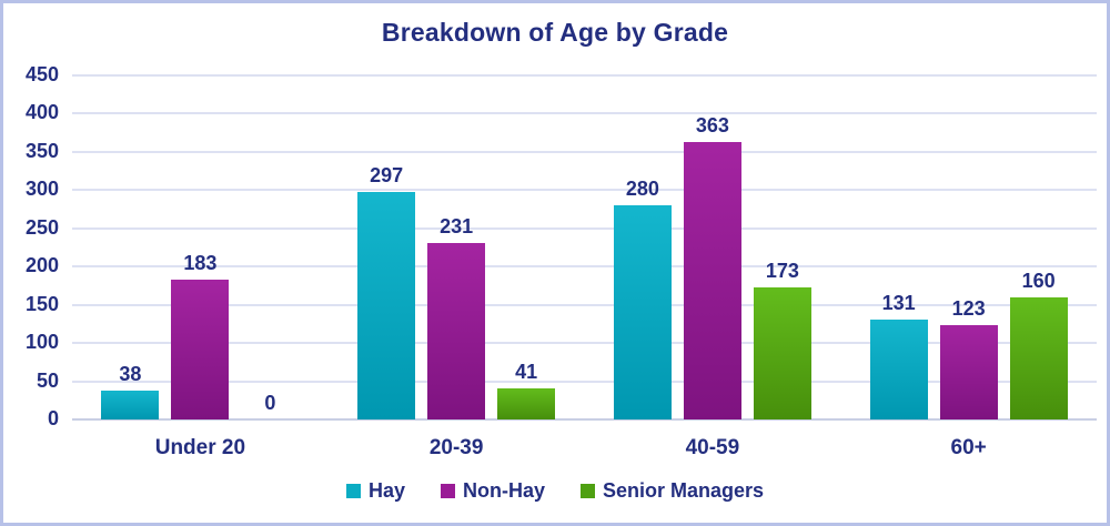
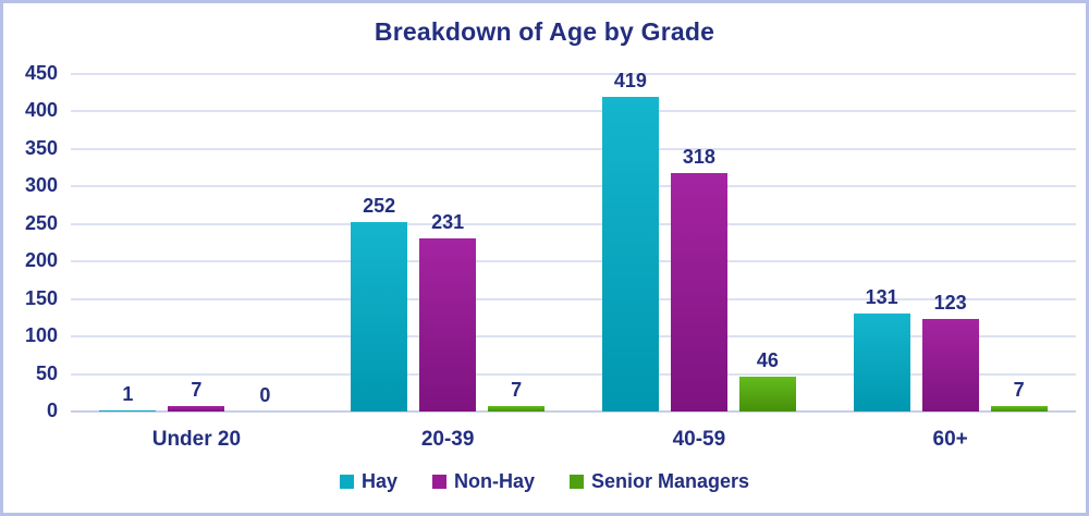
Hay/Under 20: 38 -> 1
Non-Hay/Under 20: 183 -> 7
Hay/20-39: 297 -> 252
Senior Managers/20-39: 41 -> 7
Hay/40-59: 280 -> 419
Non-Hay/40-59: 363 -> 318
Senior Managers/40-59: 173 -> 46
Senior Managers/60+: 160 -> 7
